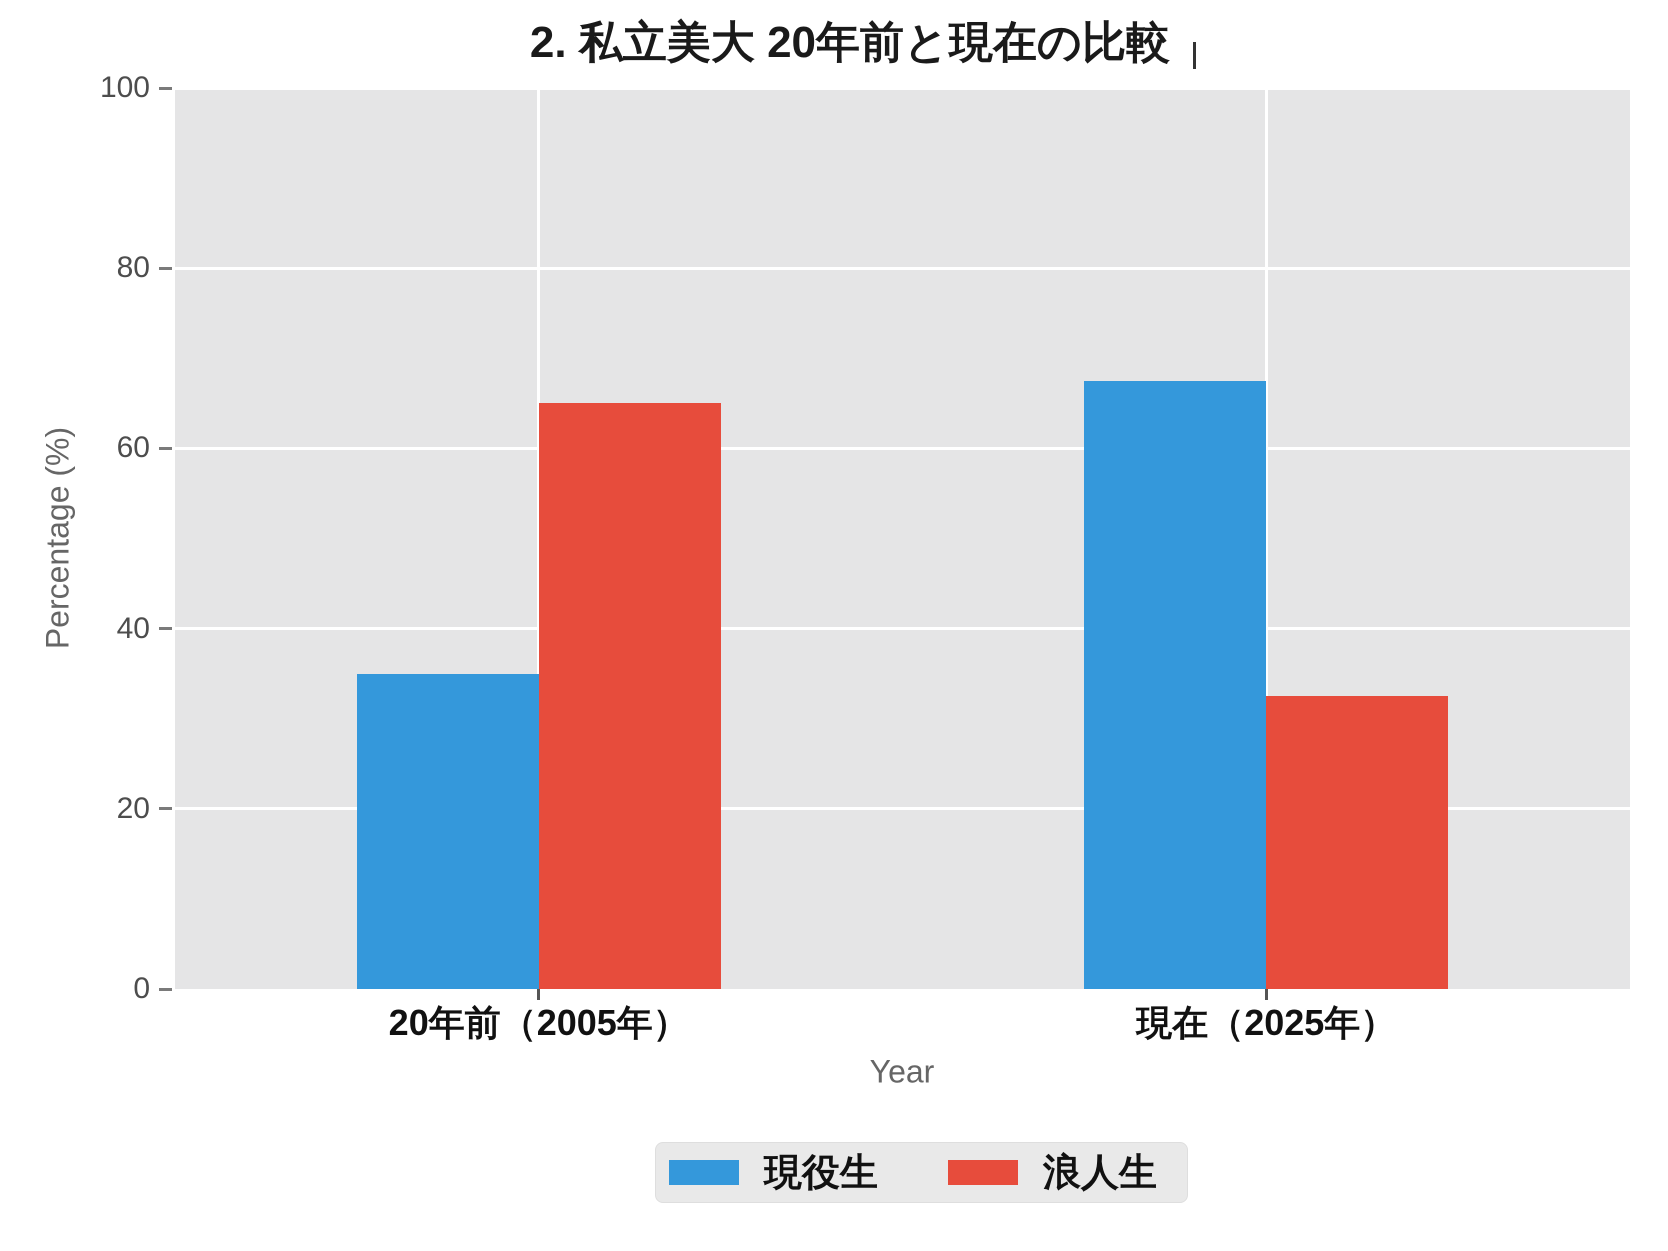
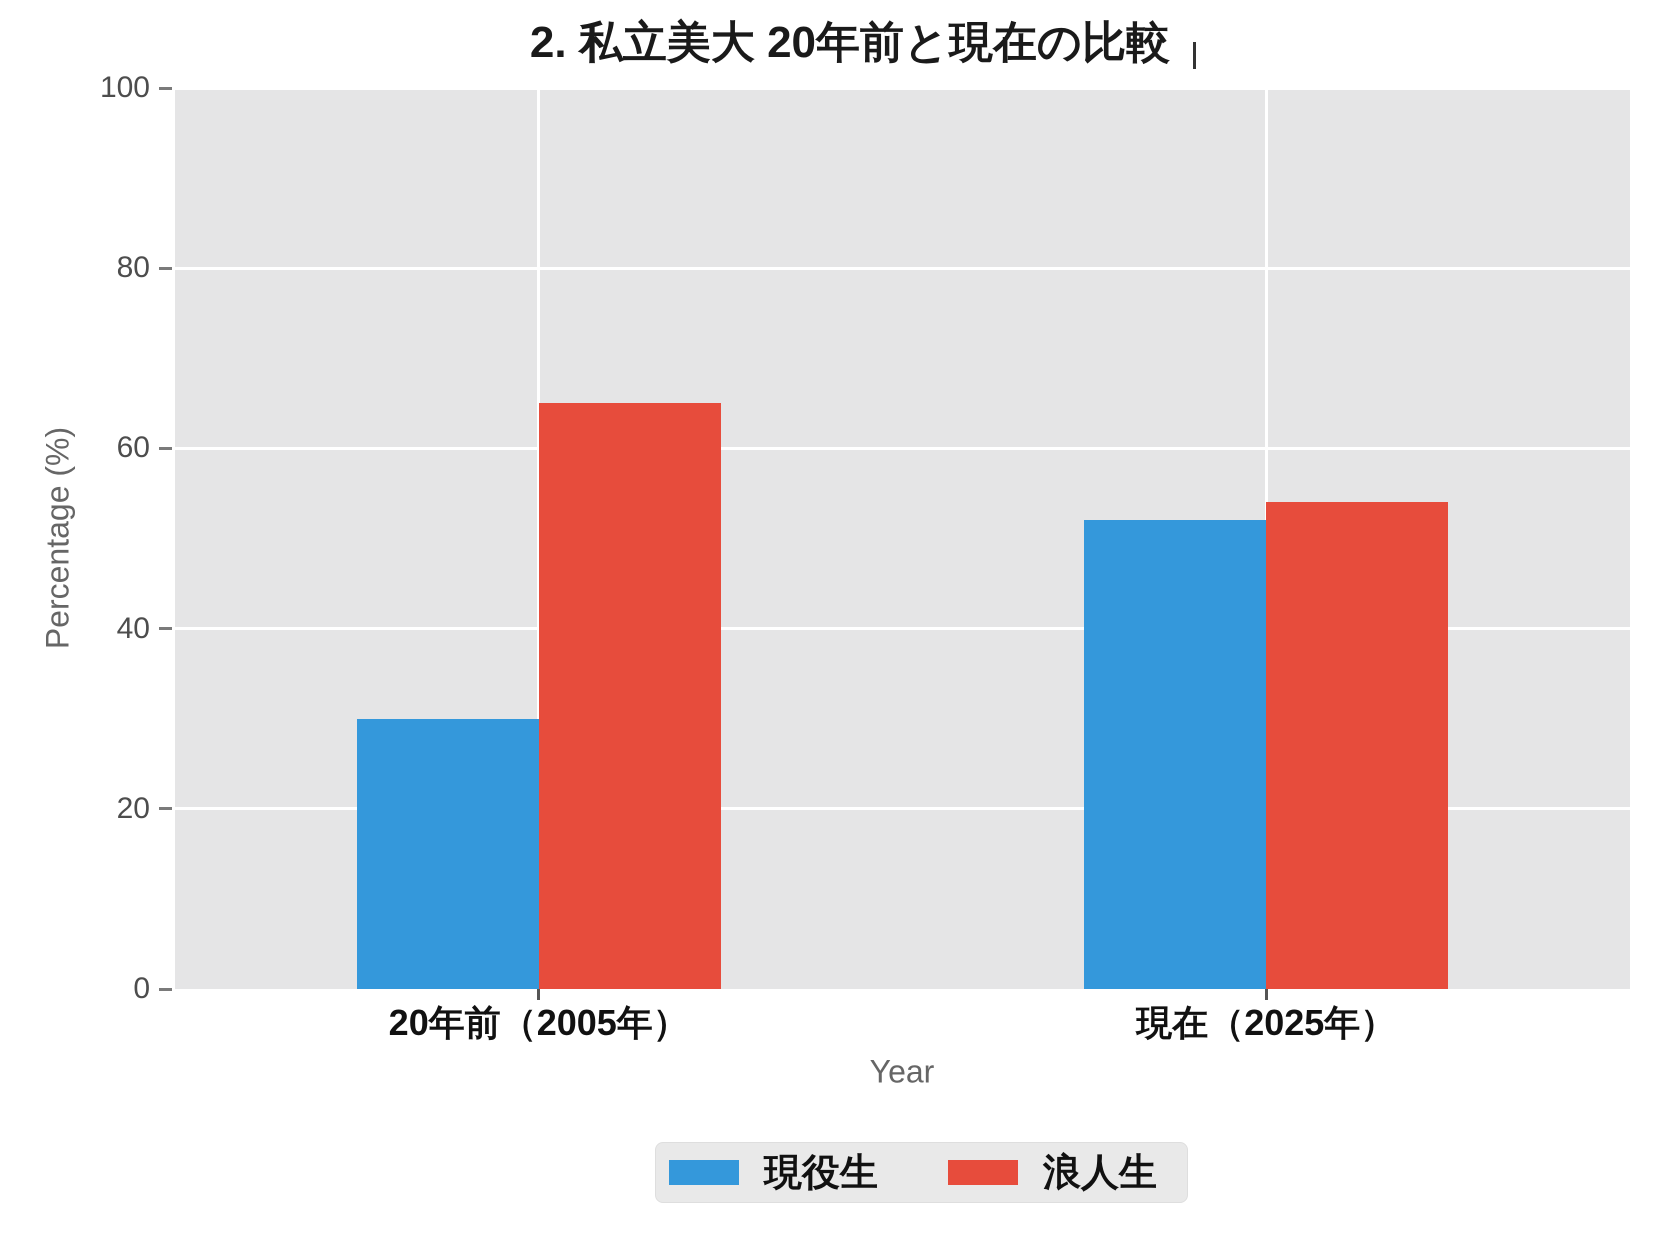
現役生/20年前（2005年）: 35 -> 30
現役生/現在（2025年）: 68 -> 52
浪人生/現在（2025年）: 32 -> 54
